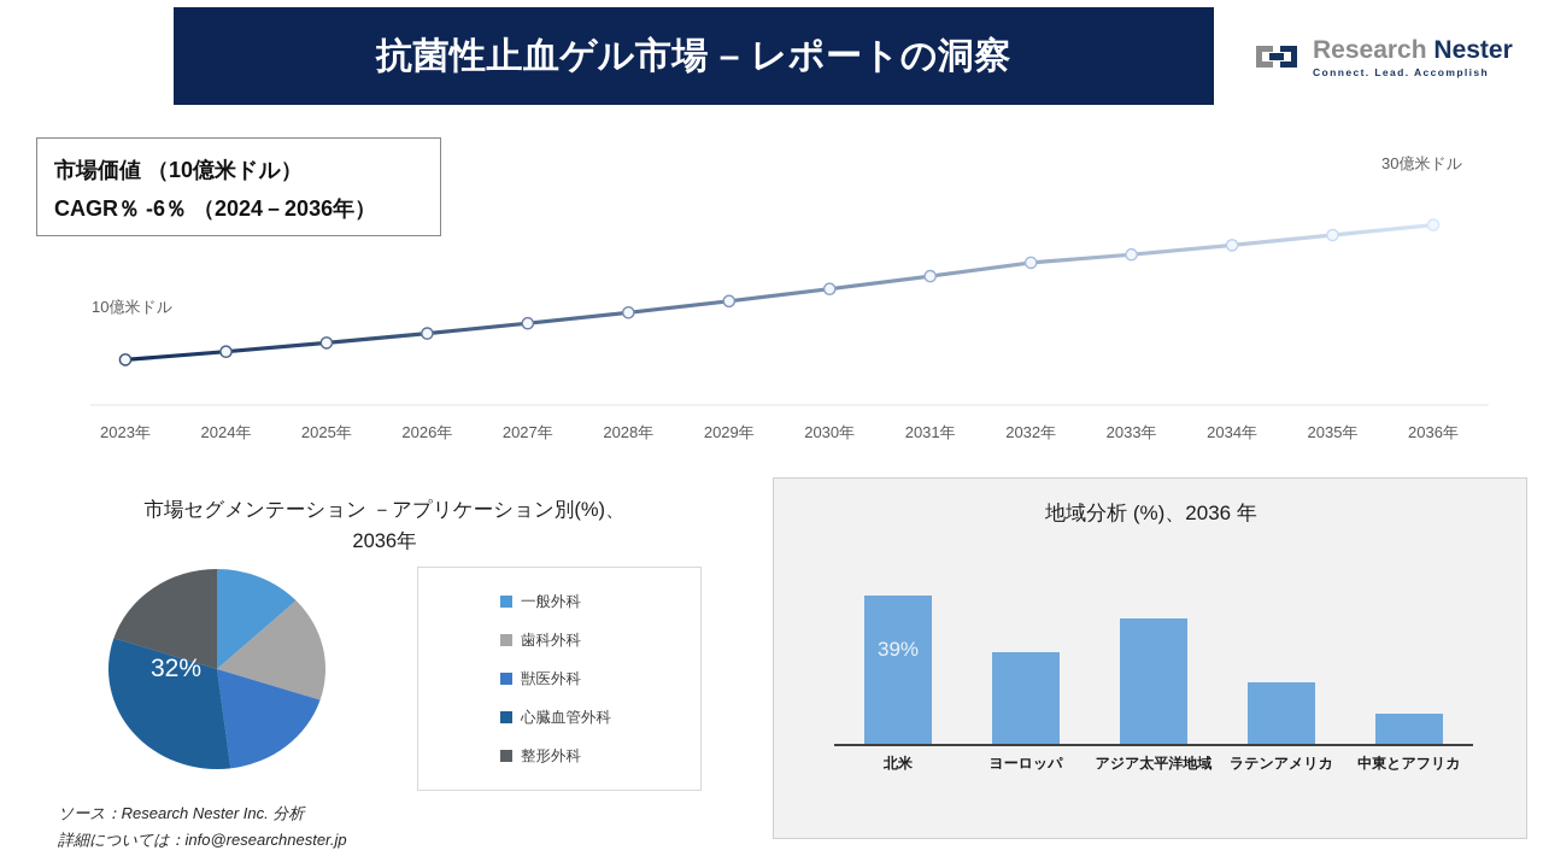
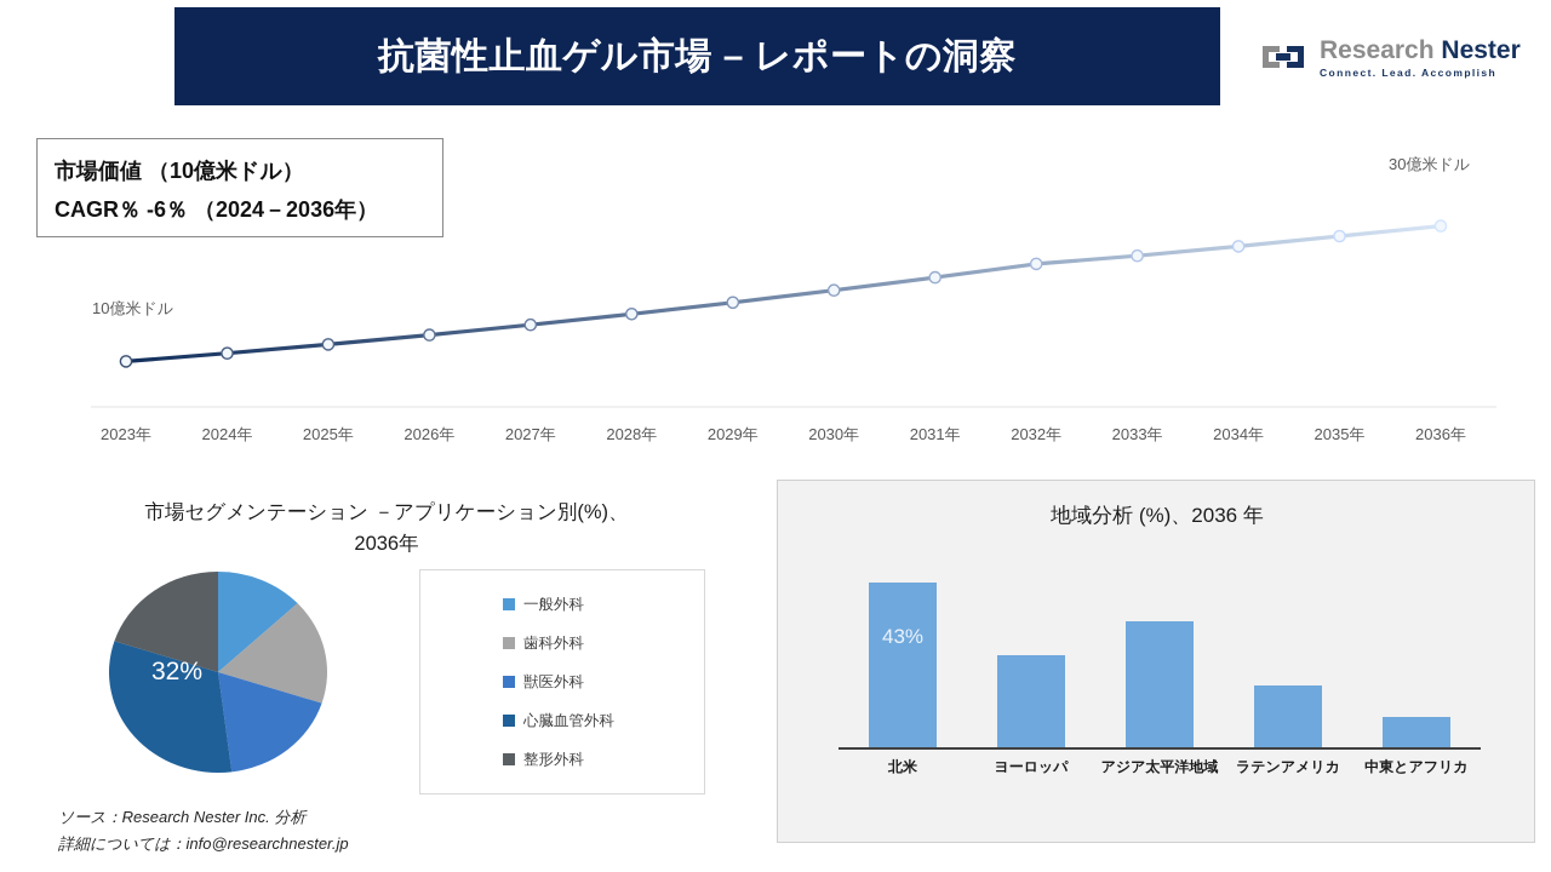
地域分析 (%)、2036 年/北米: 39% -> 43%
